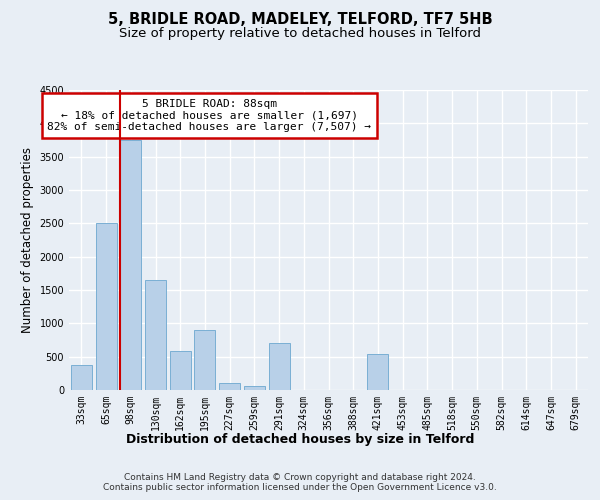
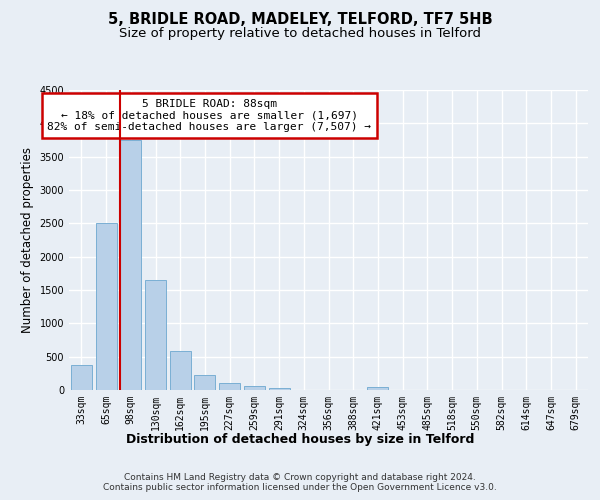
195sqm: 900 -> 230
291sqm: 700 -> 40
421sqm: 540 -> 50
